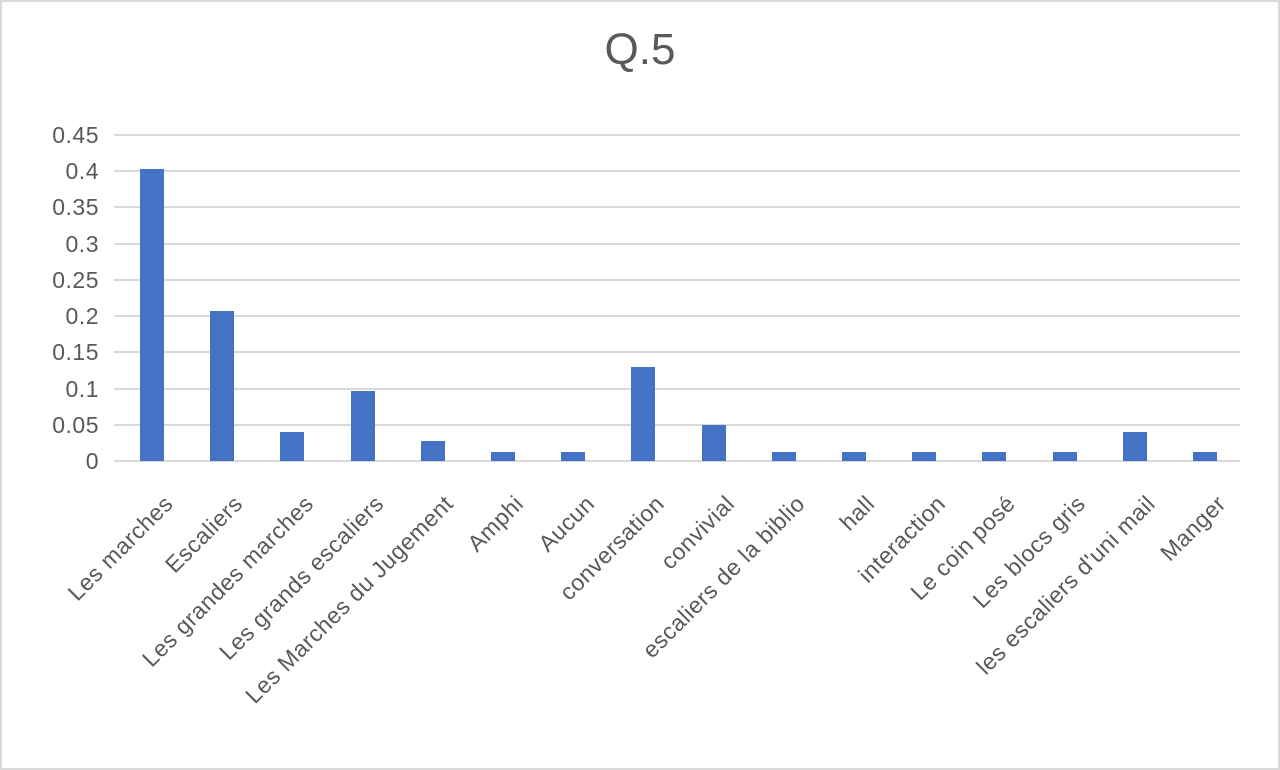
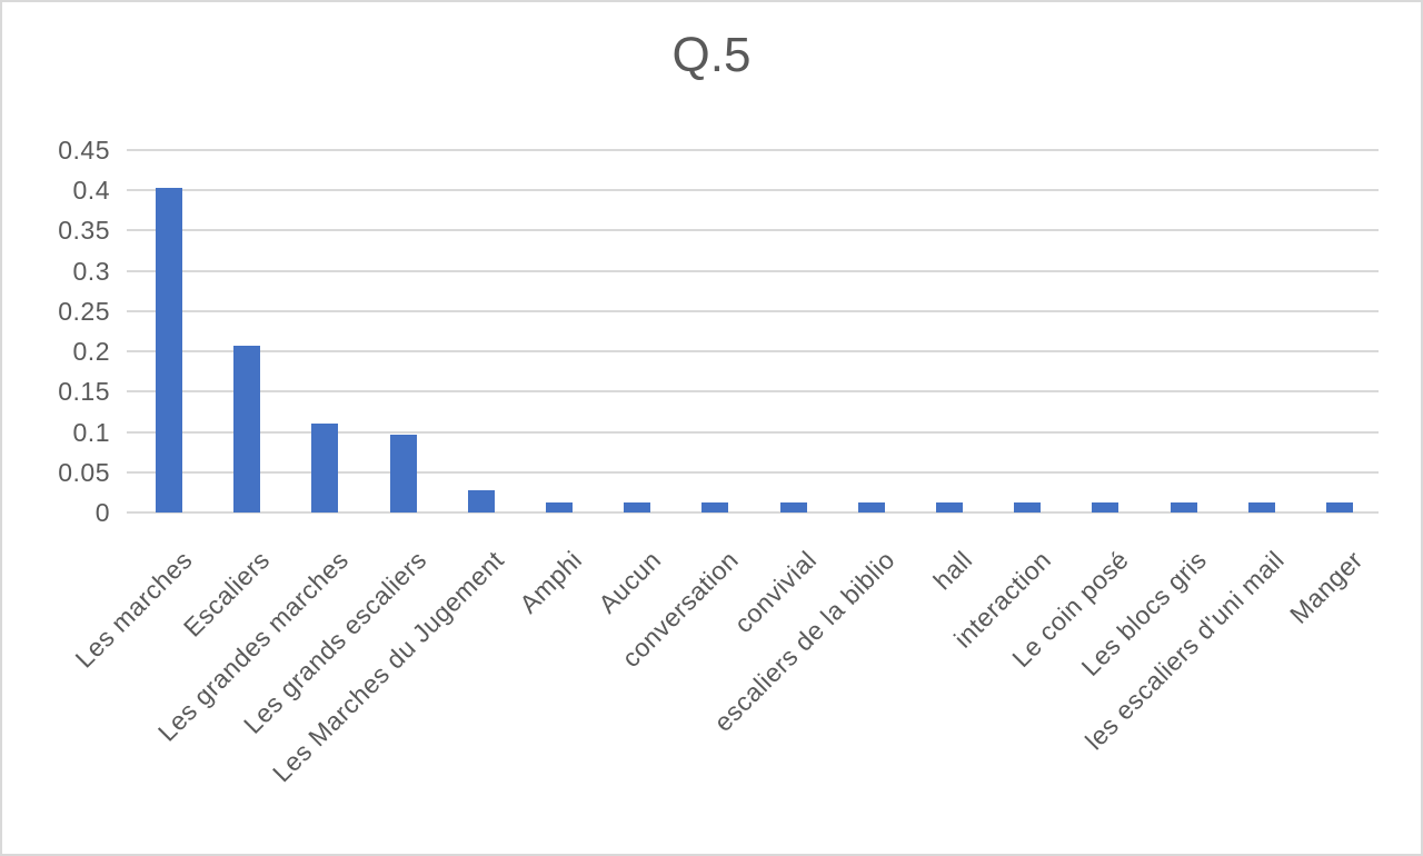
Les grandes marches: 0.04 -> 0.11
conversation: 0.13 -> 0.01
convivial: 0.05 -> 0.01
les escaliers d'uni mail: 0.04 -> 0.01
